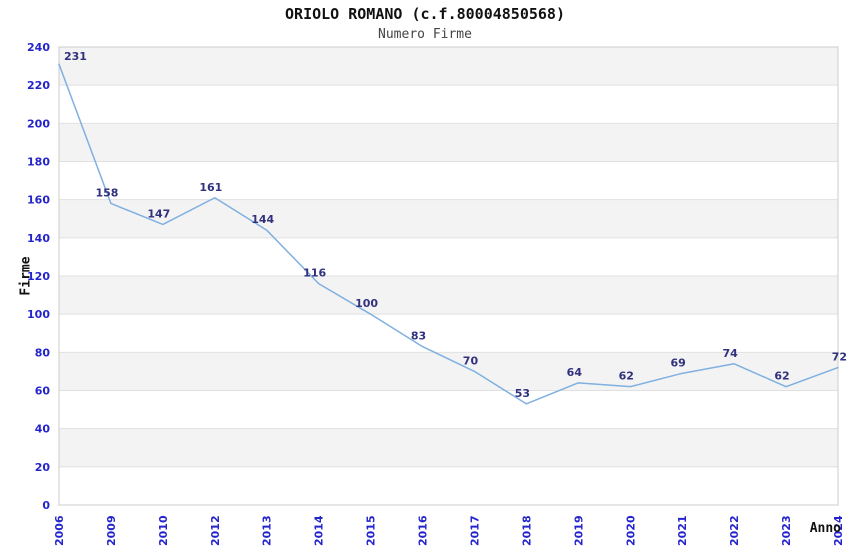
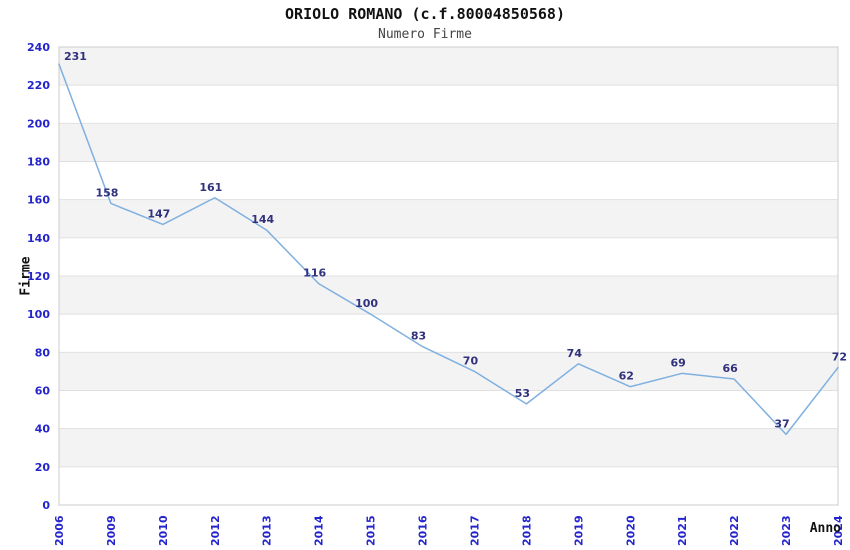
2019: 64 -> 74
2022: 74 -> 66
2023: 62 -> 37
